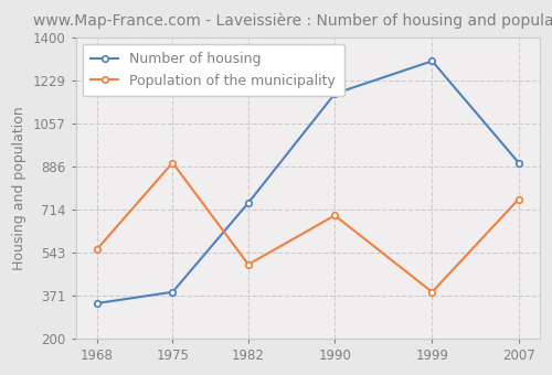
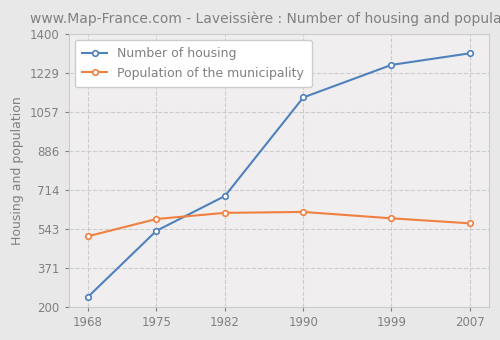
Number of housing/1968: 340 -> 243
Population of the municipality/1968: 555 -> 510
Number of housing/1975: 385 -> 534
Population of the municipality/1975: 900 -> 586
Number of housing/1982: 740 -> 687
Population of the municipality/1982: 495 -> 613
Number of housing/1990: 1175 -> 1120
Population of the municipality/1990: 690 -> 617
Number of housing/1999: 1305 -> 1263
Population of the municipality/1999: 385 -> 589
Number of housing/2007: 900 -> 1314
Population of the municipality/2007: 755 -> 567
